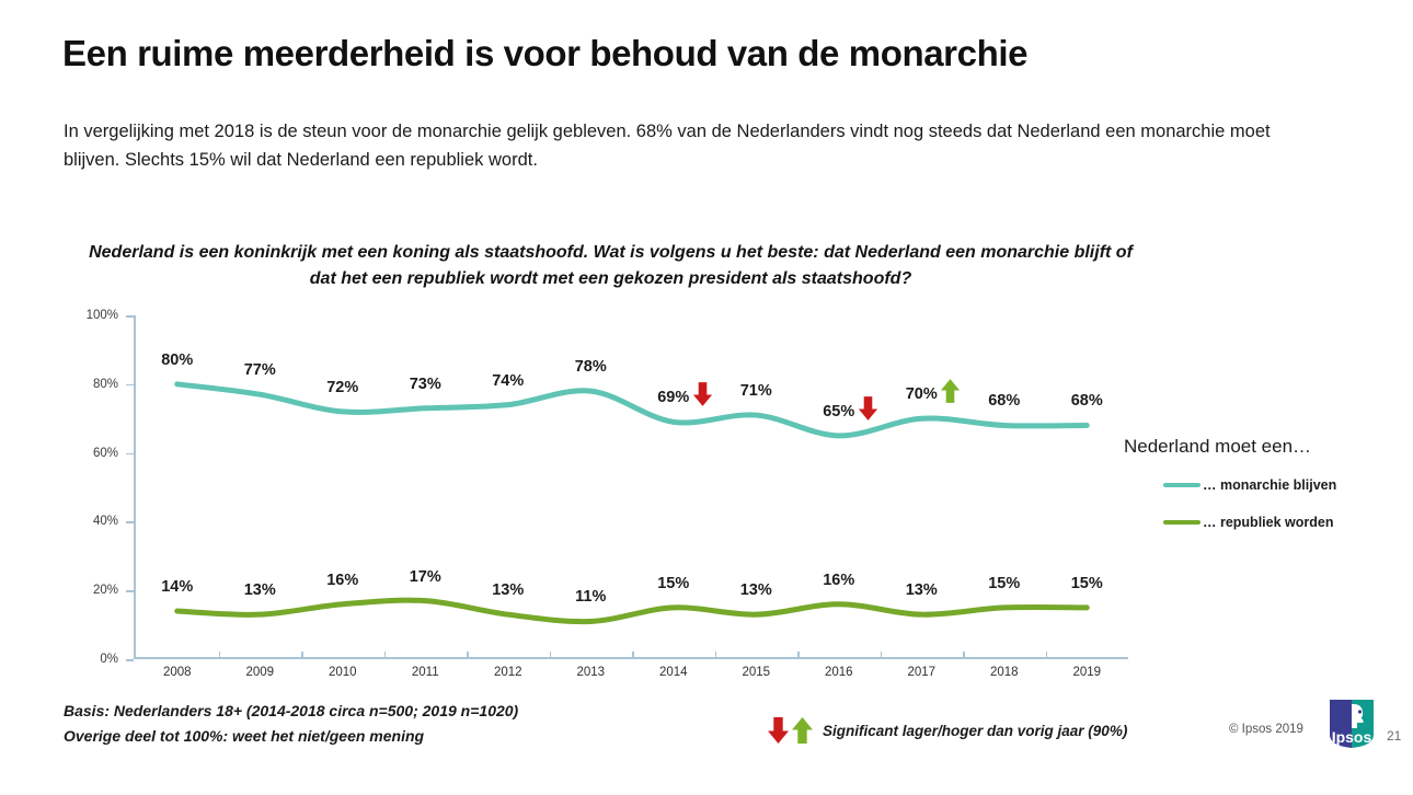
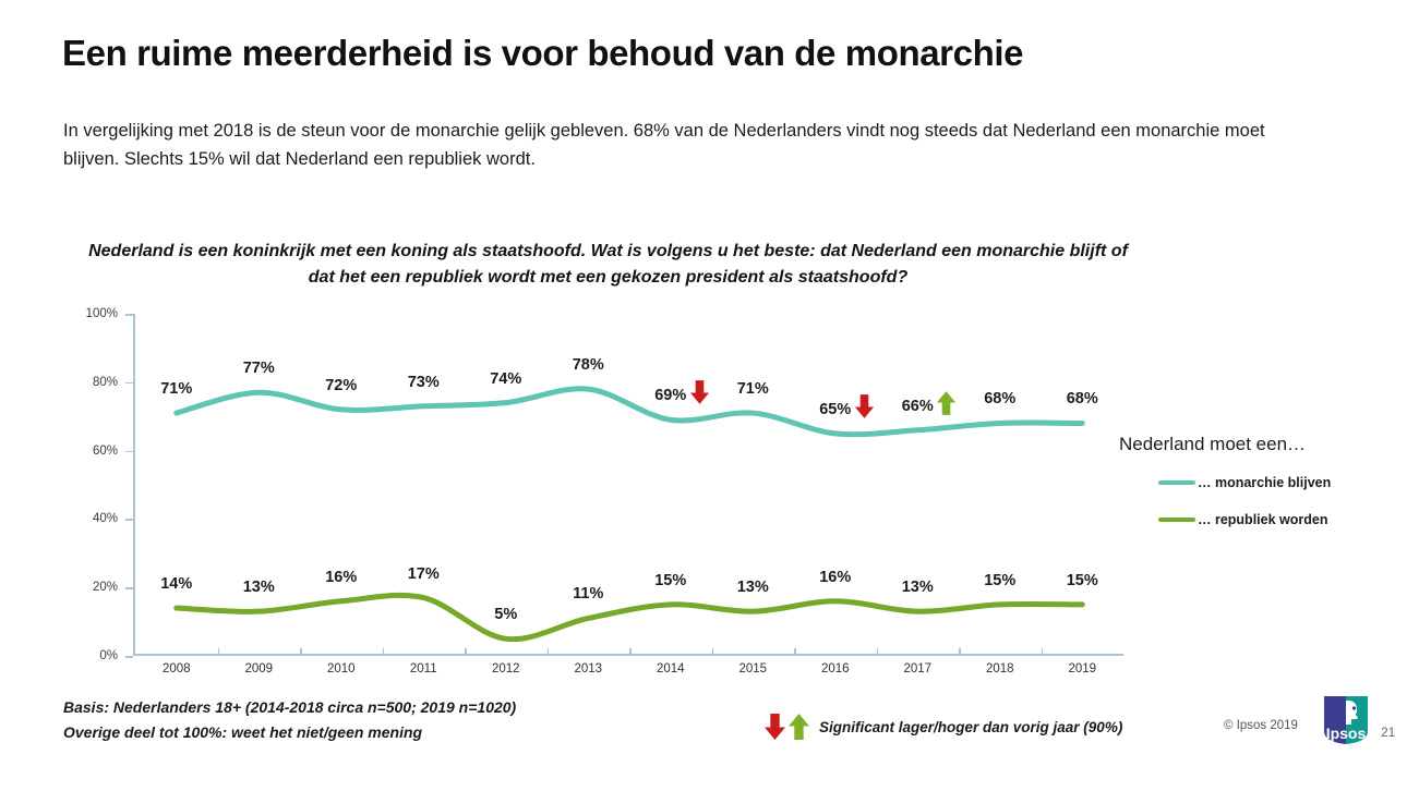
… monarchie blijven/2008: 80% -> 71%
… republiek worden/2012: 13% -> 5%
… monarchie blijven/2017: 70% -> 66%
